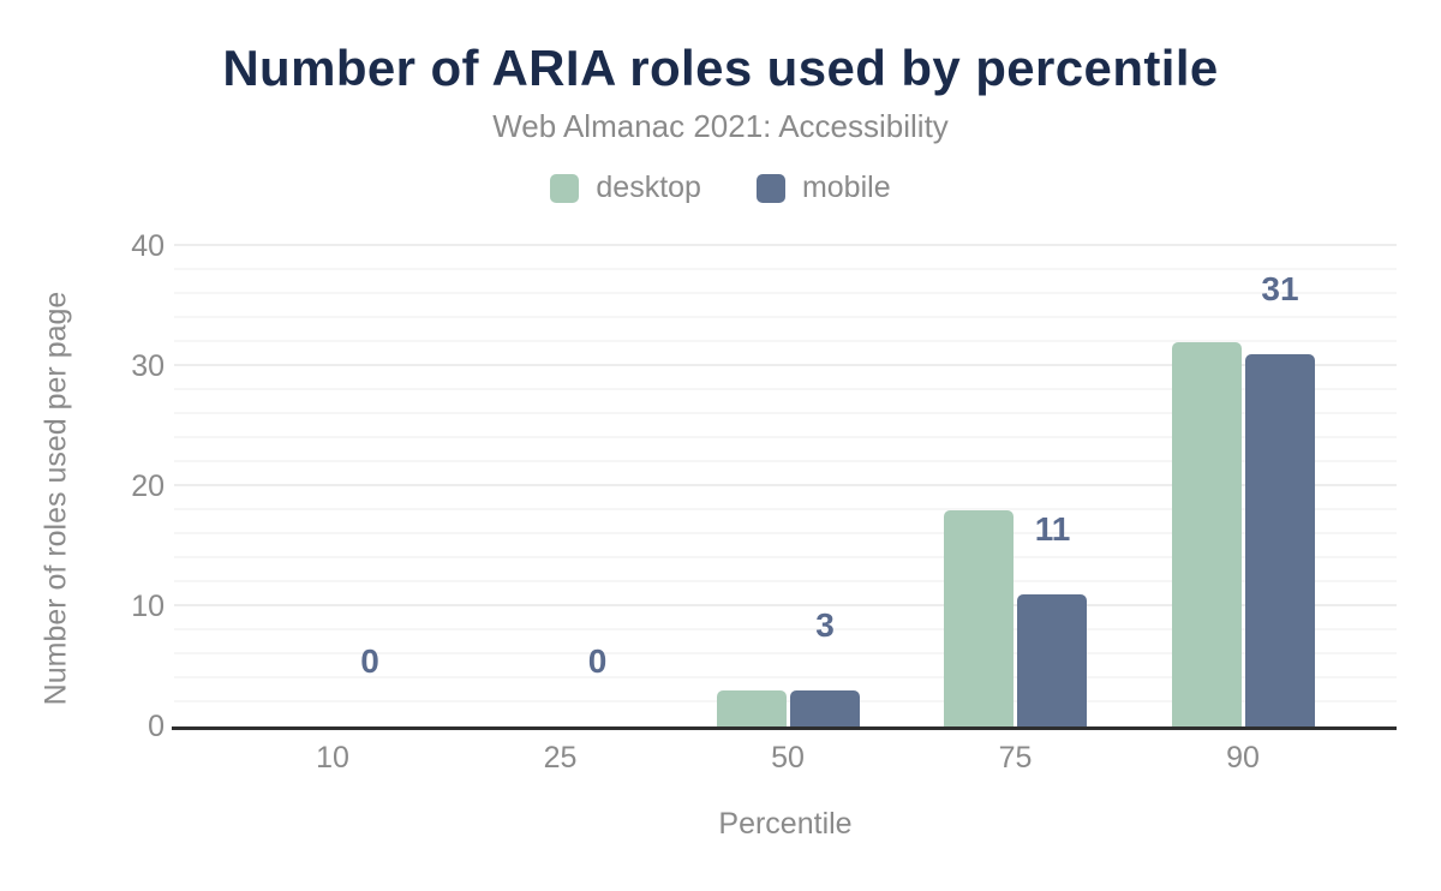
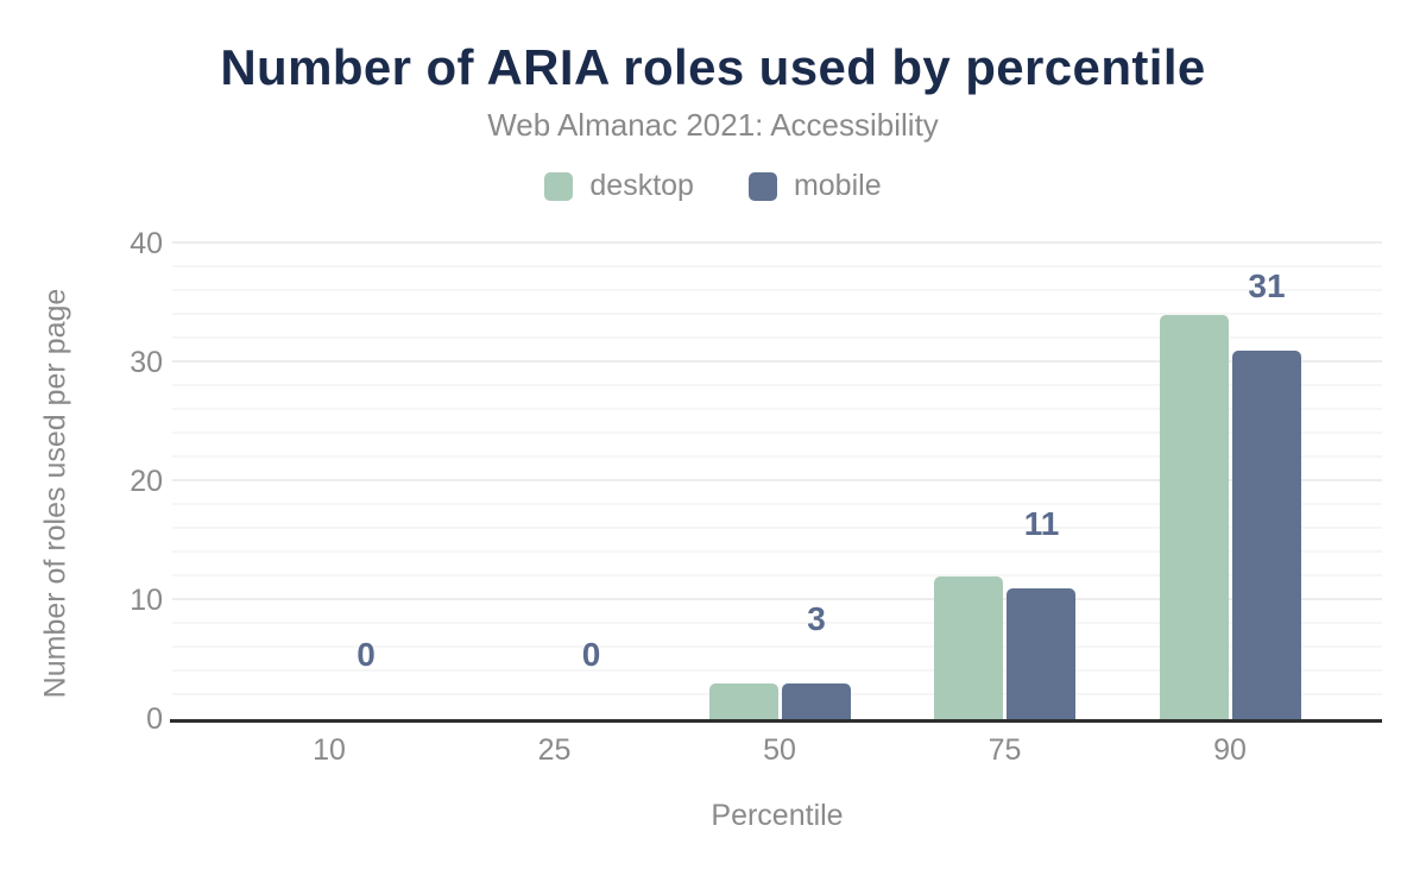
desktop/75: 18 -> 12
desktop/90: 32 -> 34
